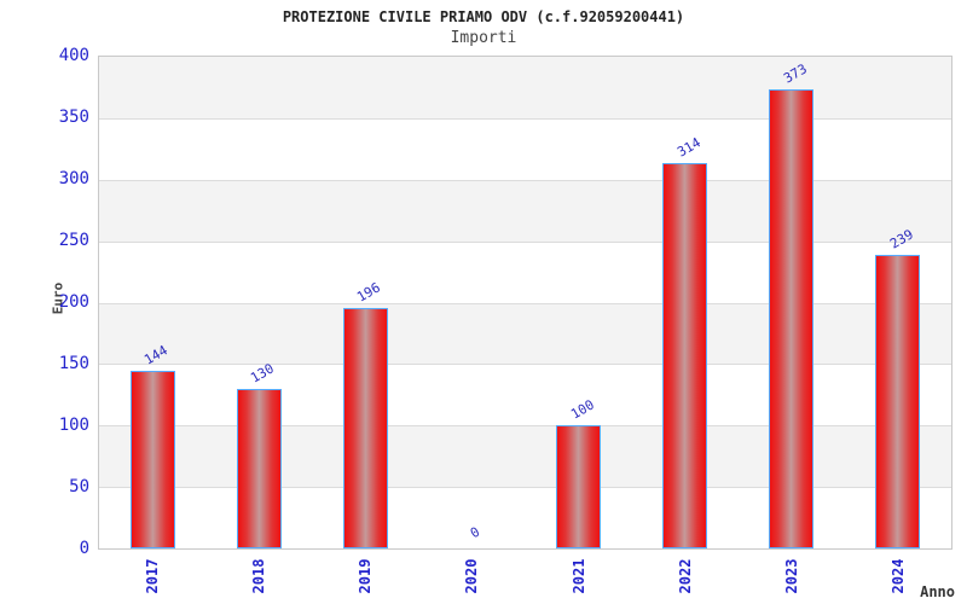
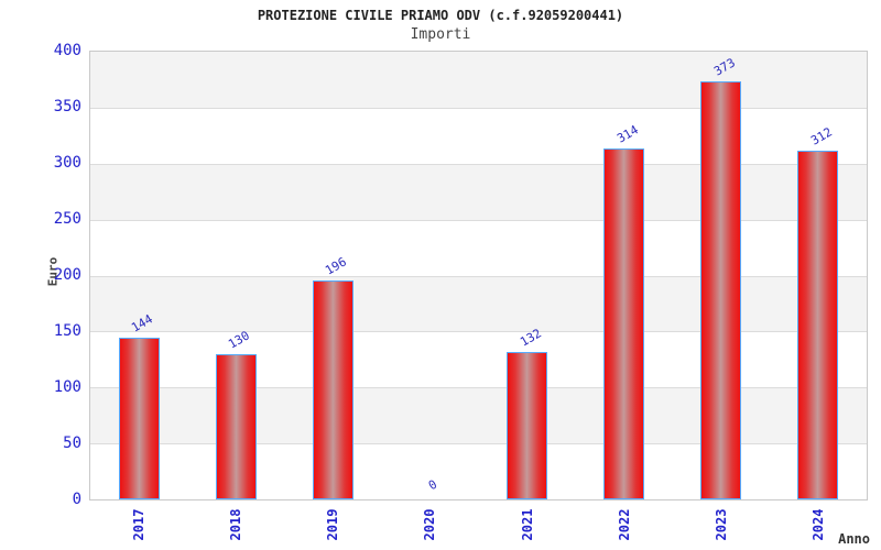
2021: 100 -> 132
2024: 239 -> 312
